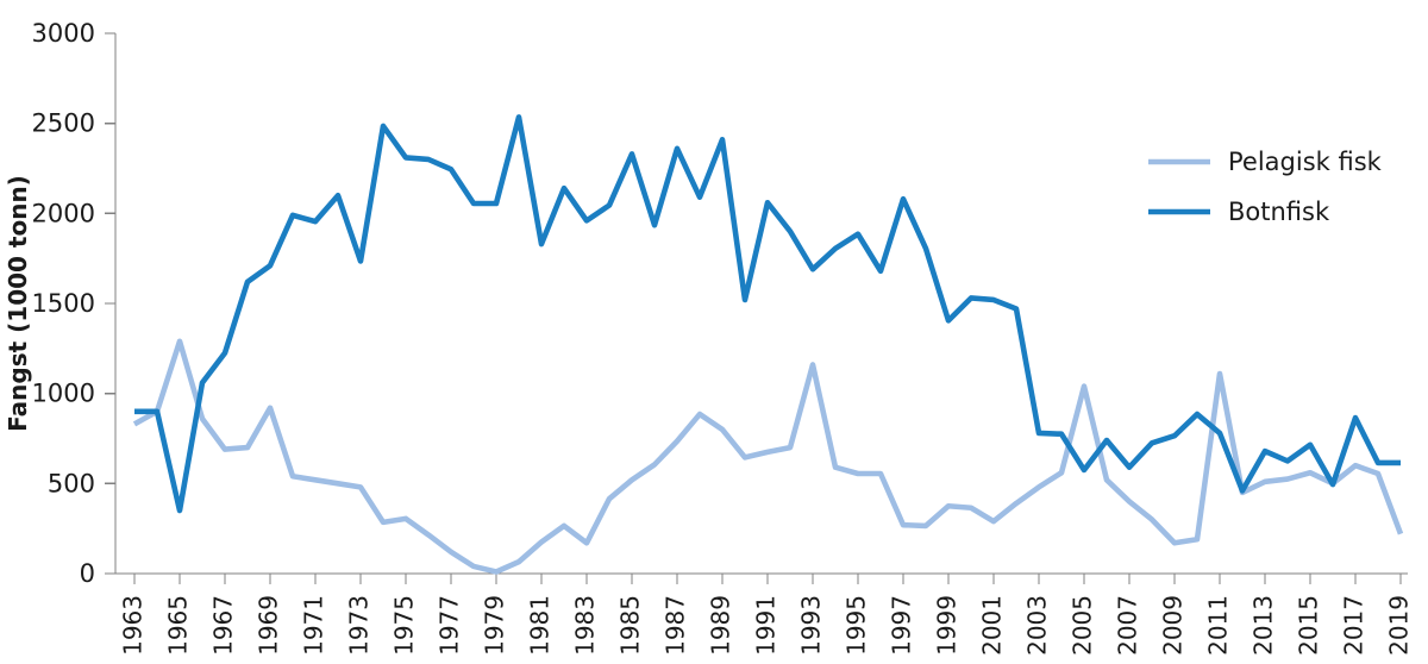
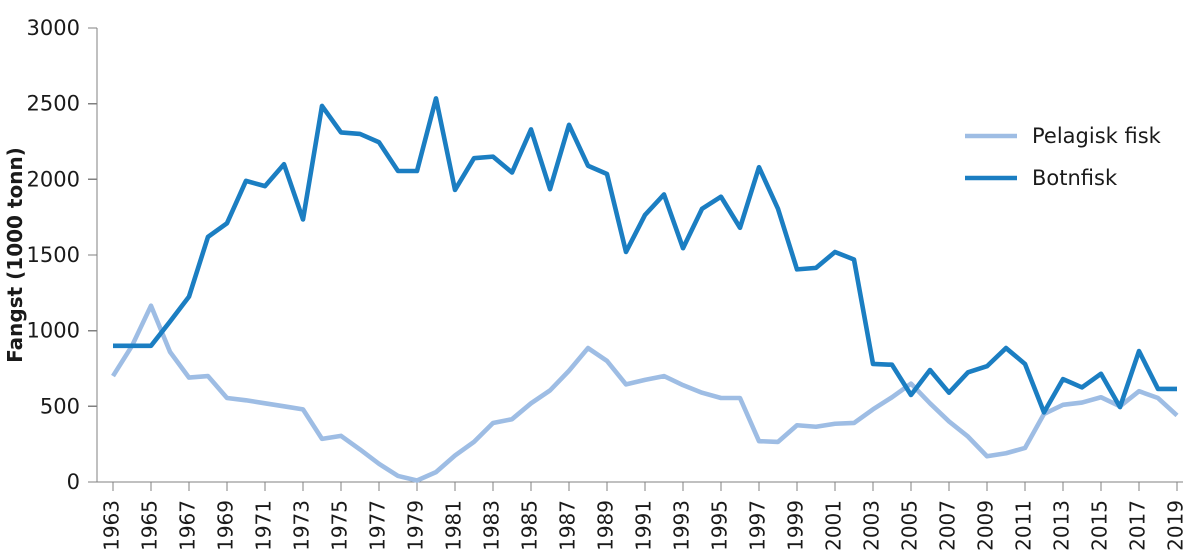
Pelagisk fisk/1963: 830 -> 700
Pelagisk fisk/1965: 1290 -> 1160
Botnfisk/1965: 350 -> 900
Pelagisk fisk/1969: 920 -> 560
Botnfisk/1981: 1830 -> 1930
Pelagisk fisk/1983: 170 -> 390
Botnfisk/1983: 1960 -> 2150
Botnfisk/1989: 2410 -> 2040
Botnfisk/1991: 2060 -> 1760
Pelagisk fisk/1993: 1160 -> 640
Botnfisk/1993: 1690 -> 1540
Botnfisk/2000: 1530 -> 1420
Pelagisk fisk/2001: 290 -> 380
Pelagisk fisk/2005: 1040 -> 650
Pelagisk fisk/2011: 1110 -> 220
Pelagisk fisk/2019: 220 -> 440
